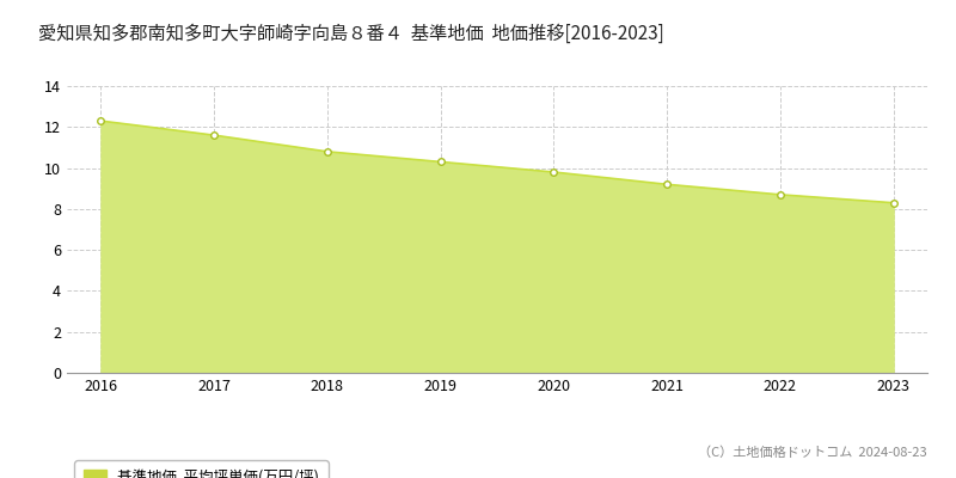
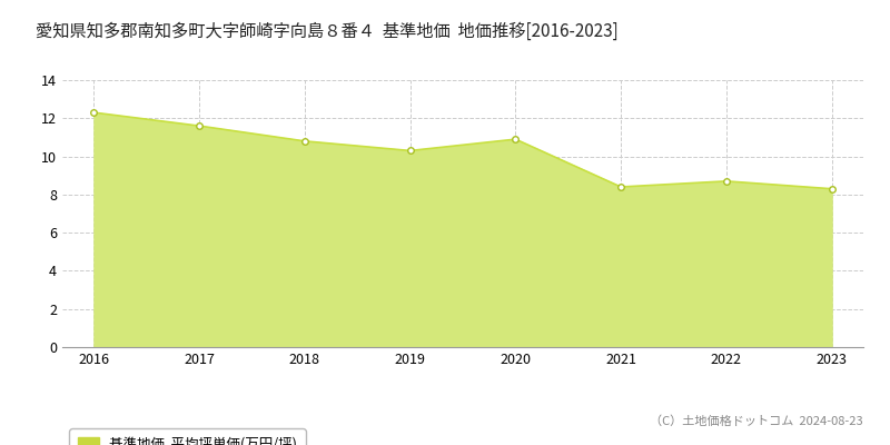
2020: 9.8 -> 10.9
2021: 9.2 -> 8.4
